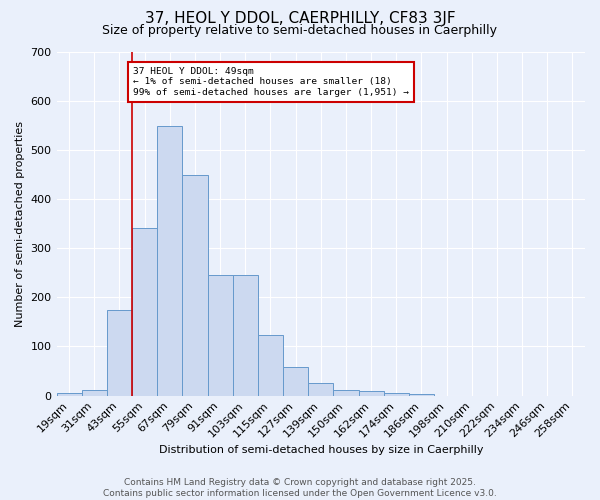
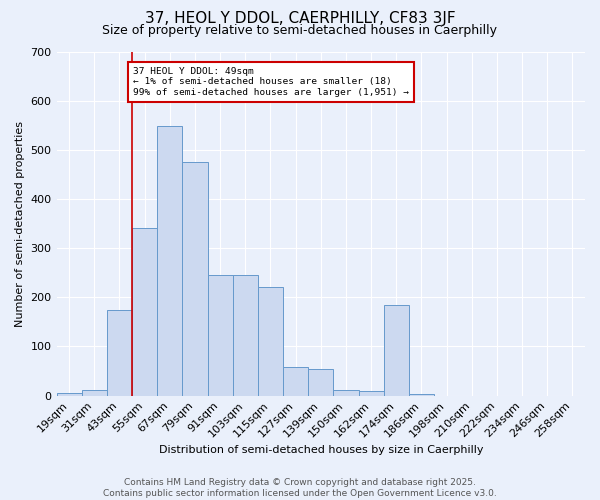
79sqm: 448 -> 475
115sqm: 124 -> 220
139sqm: 25 -> 55
174sqm: 5 -> 185
